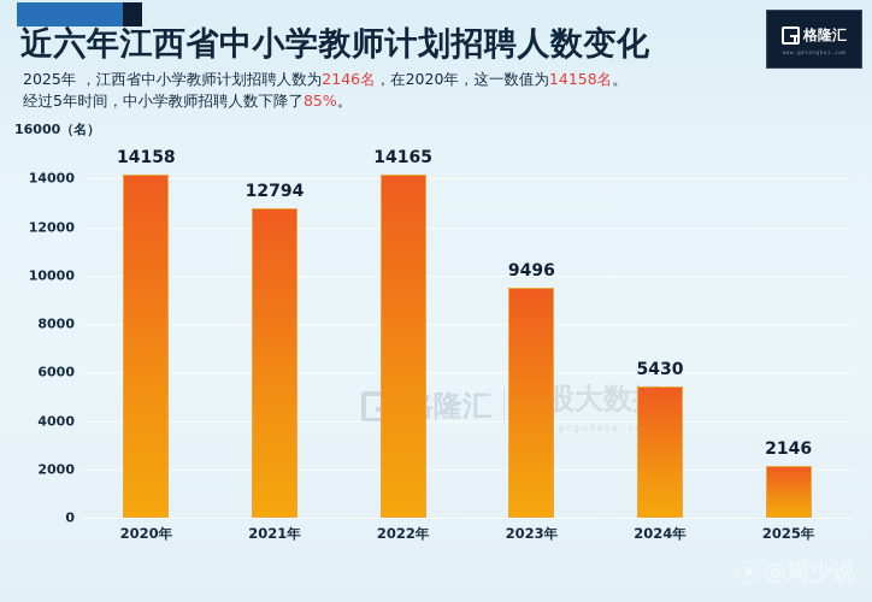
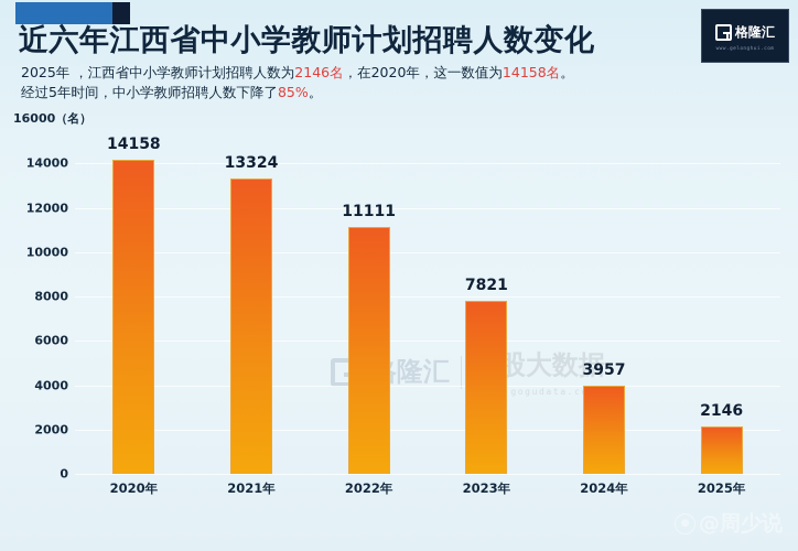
2021年: 12794 -> 13324
2022年: 14165 -> 11111
2023年: 9496 -> 7821
2024年: 5430 -> 3957
